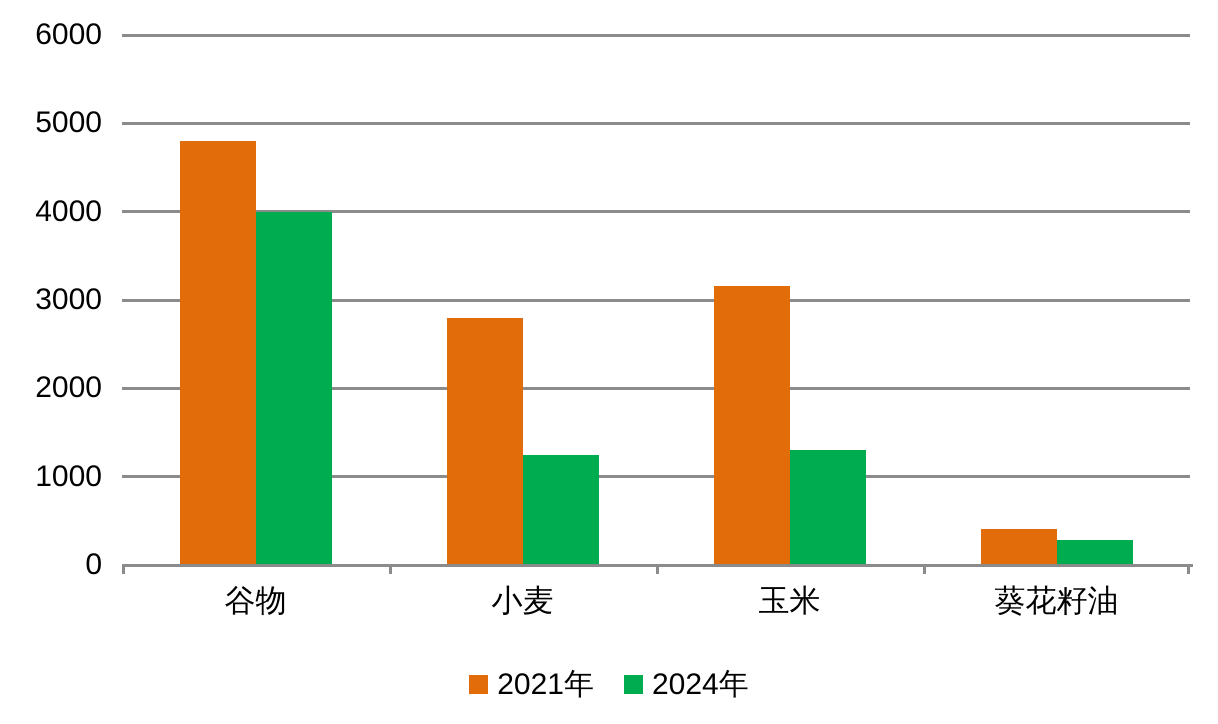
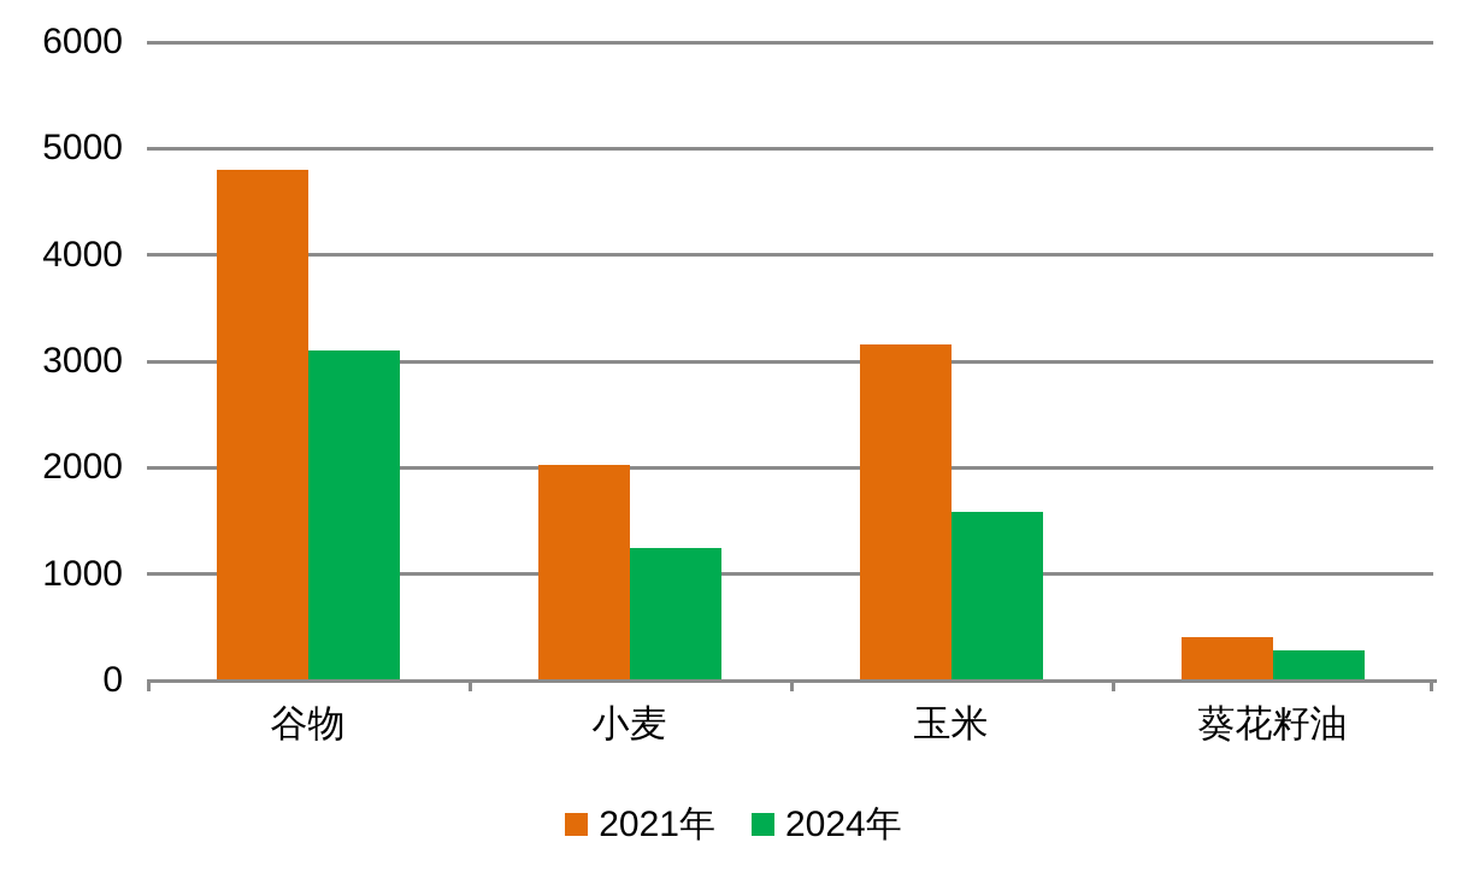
2024年/谷物: 4000 -> 3100
2021年/小麦: 2800 -> 2000
2024年/玉米: 1300 -> 1600
